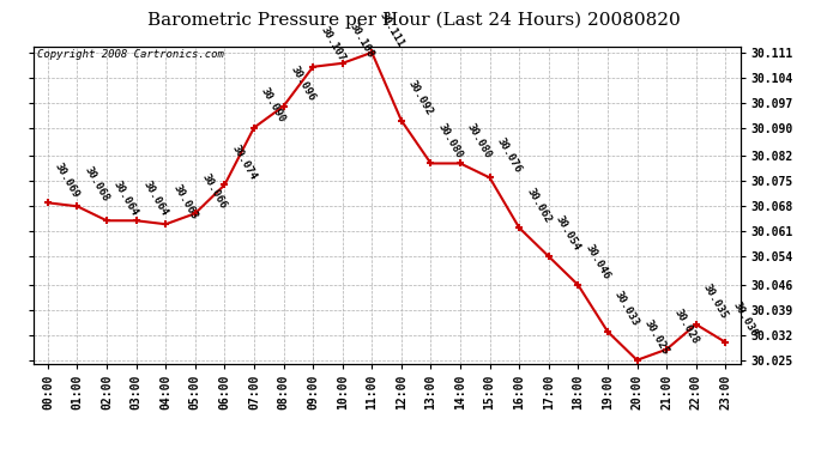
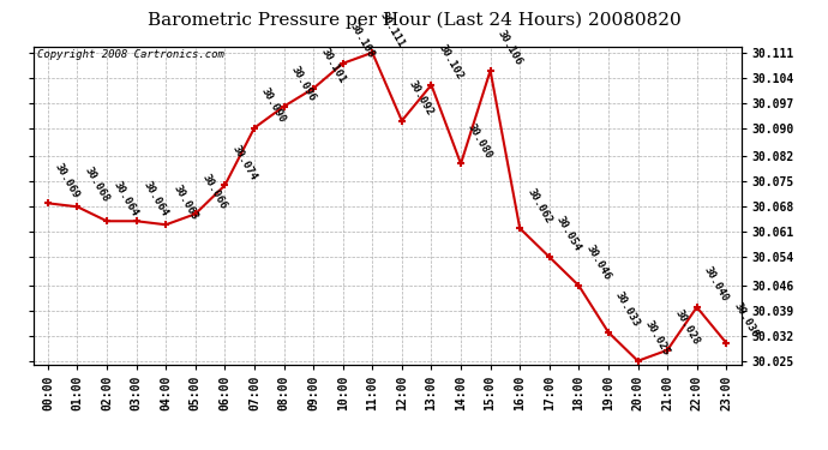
09:00: 30.107 -> 30.101
13:00: 30.080 -> 30.102
15:00: 30.076 -> 30.106
22:00: 30.035 -> 30.040
